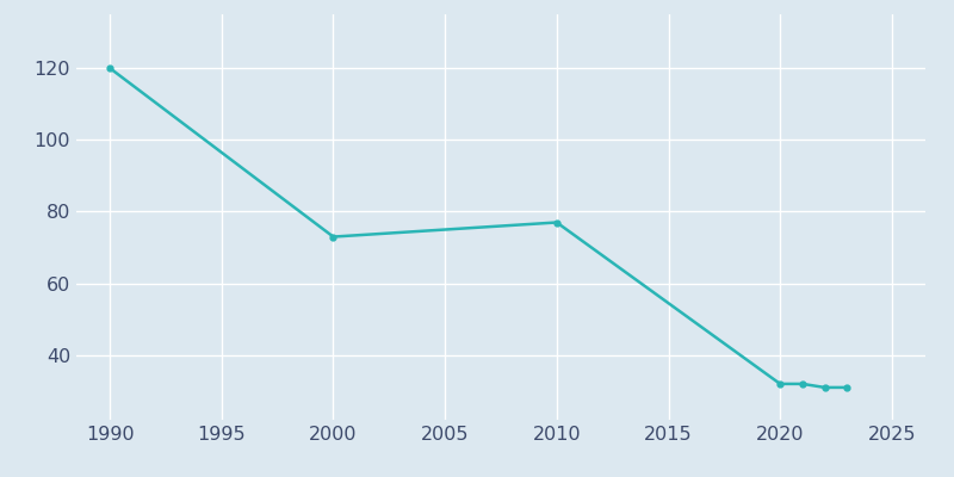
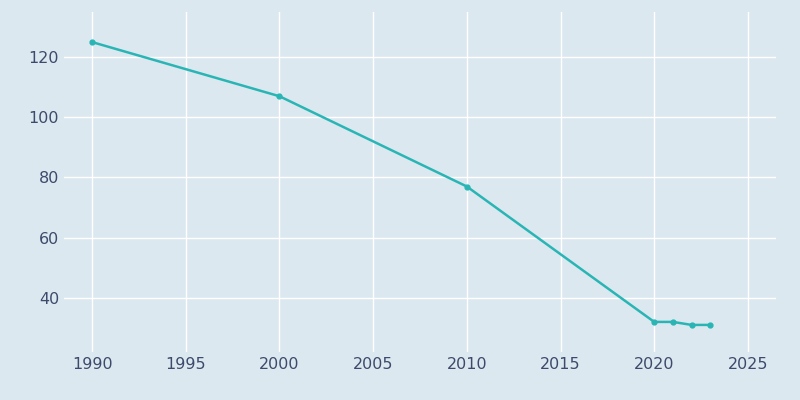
1990: 120 -> 125
2000: 73 -> 107
